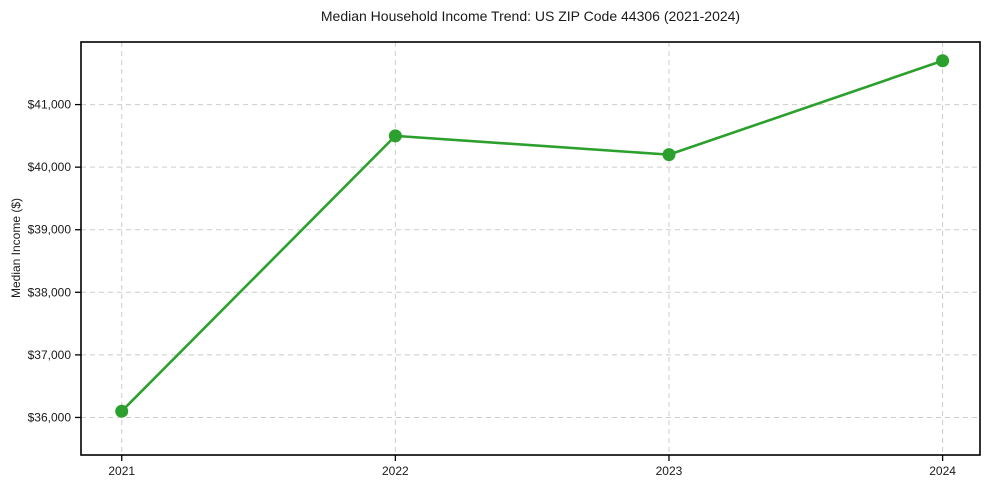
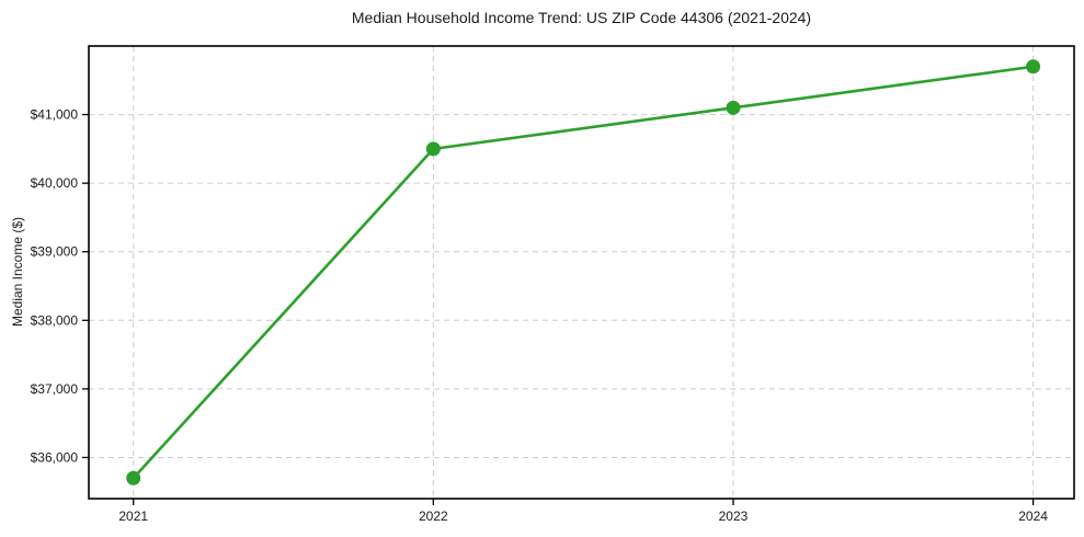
2021: $36100 -> $35700
2023: $40200 -> $41100
